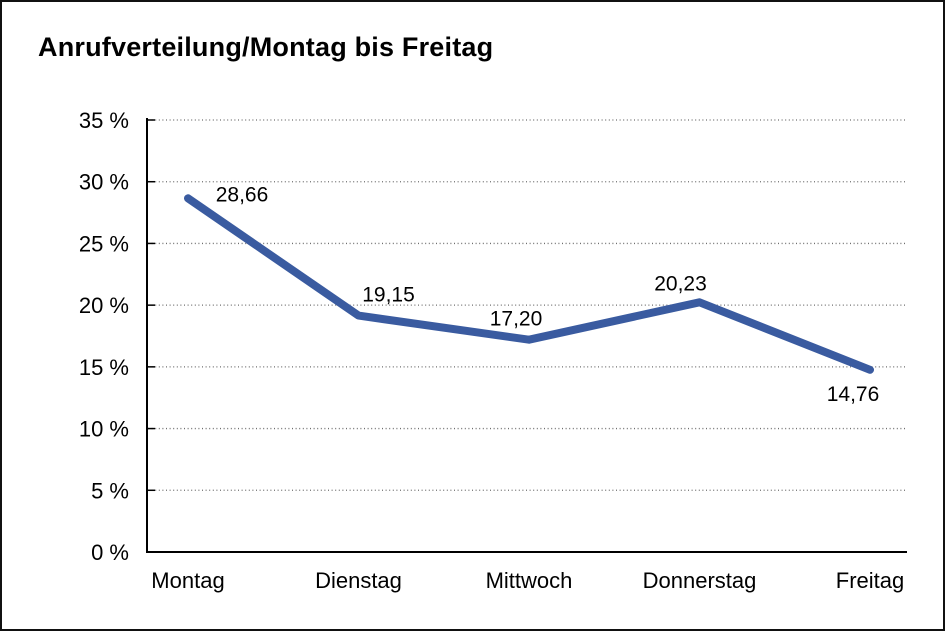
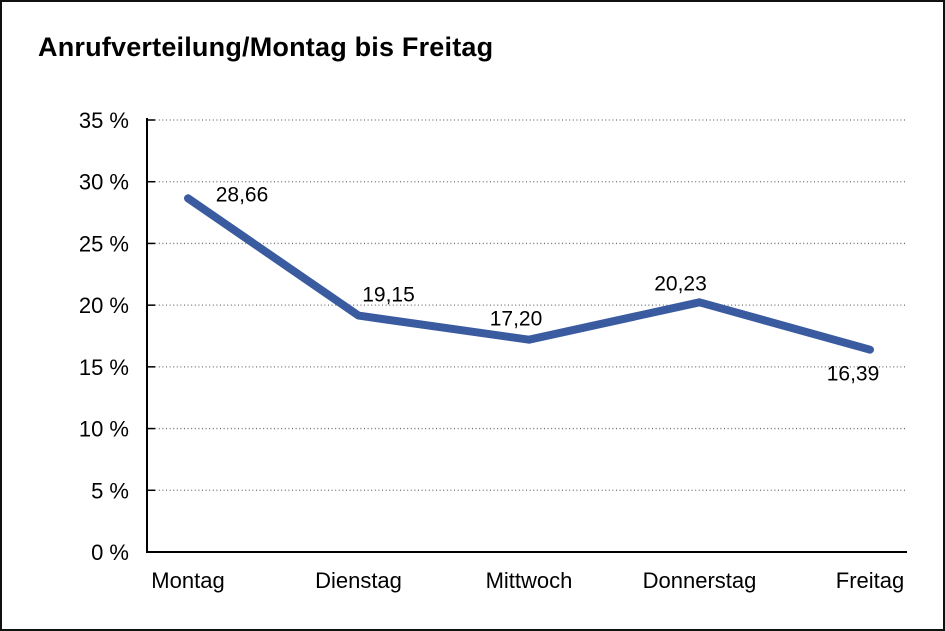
Freitag: 14,76 -> 16,39
